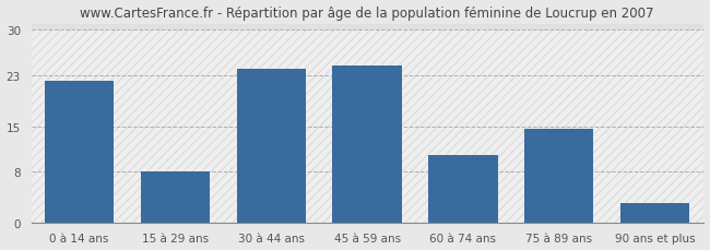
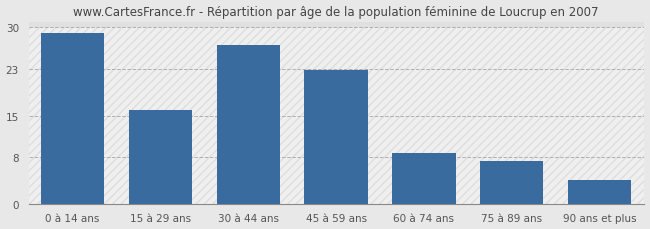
0 à 14 ans: 22.0 -> 29.0
15 à 29 ans: 8.0 -> 16.0
30 à 44 ans: 24.0 -> 27.0
45 à 59 ans: 24.5 -> 22.8
60 à 74 ans: 10.5 -> 8.6
75 à 89 ans: 14.5 -> 7.2
90 ans et plus: 3.0 -> 4.0
